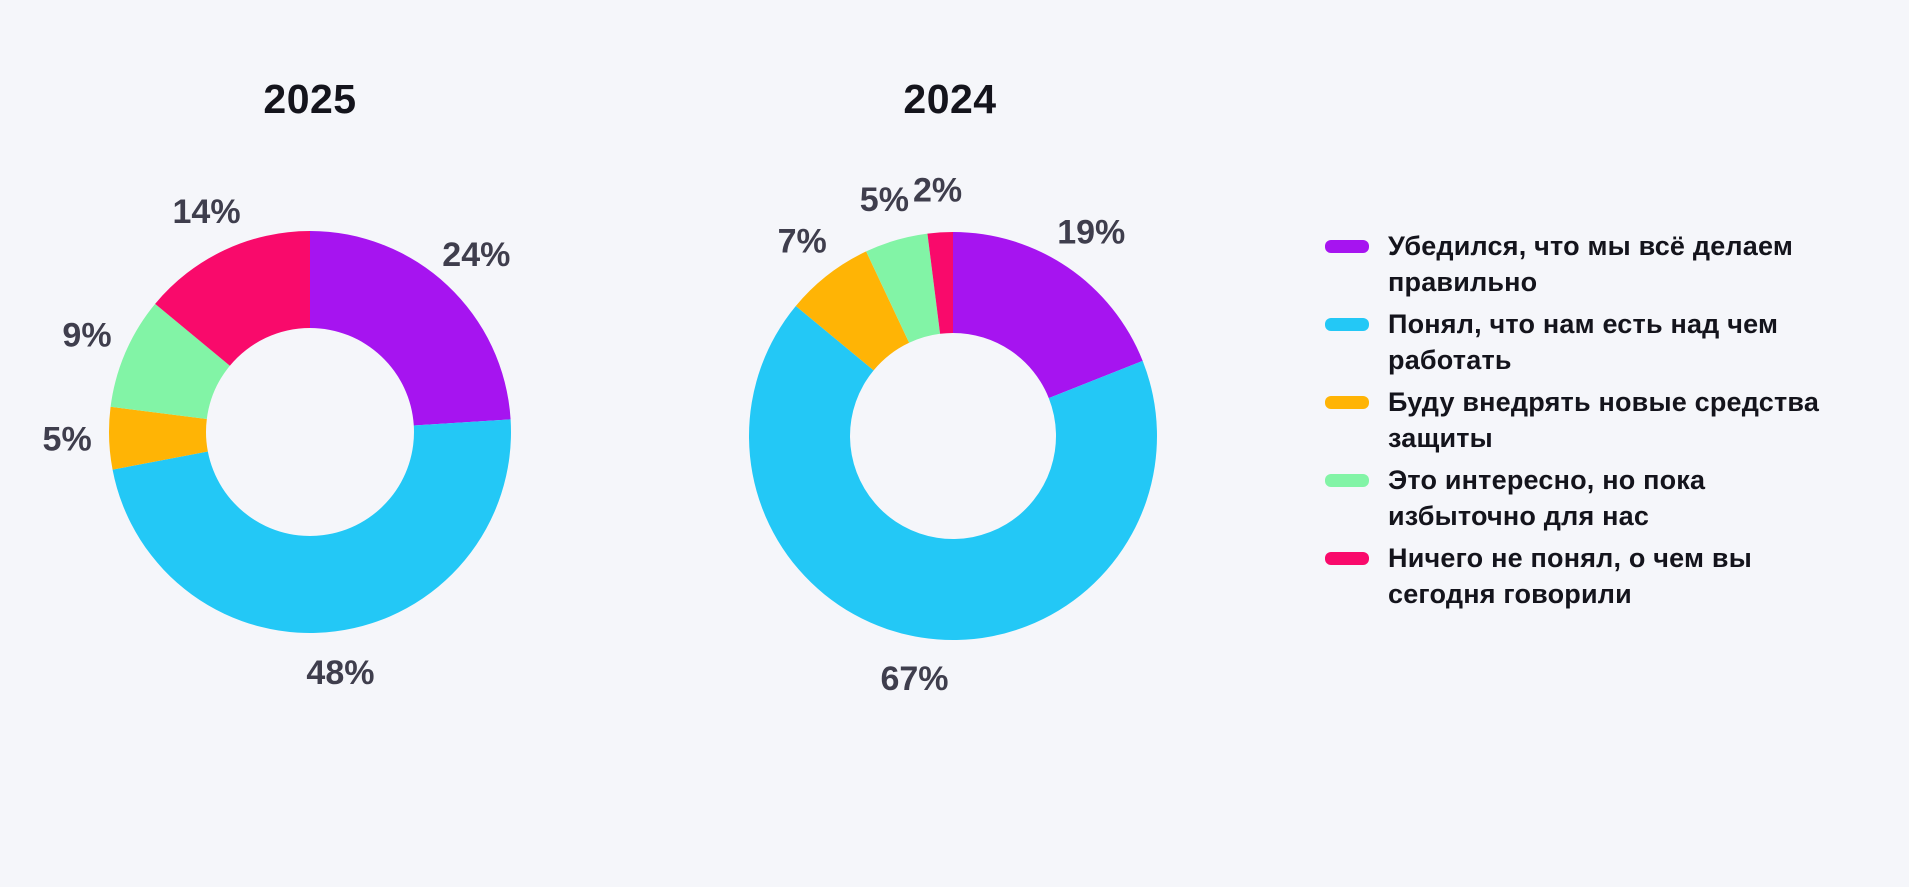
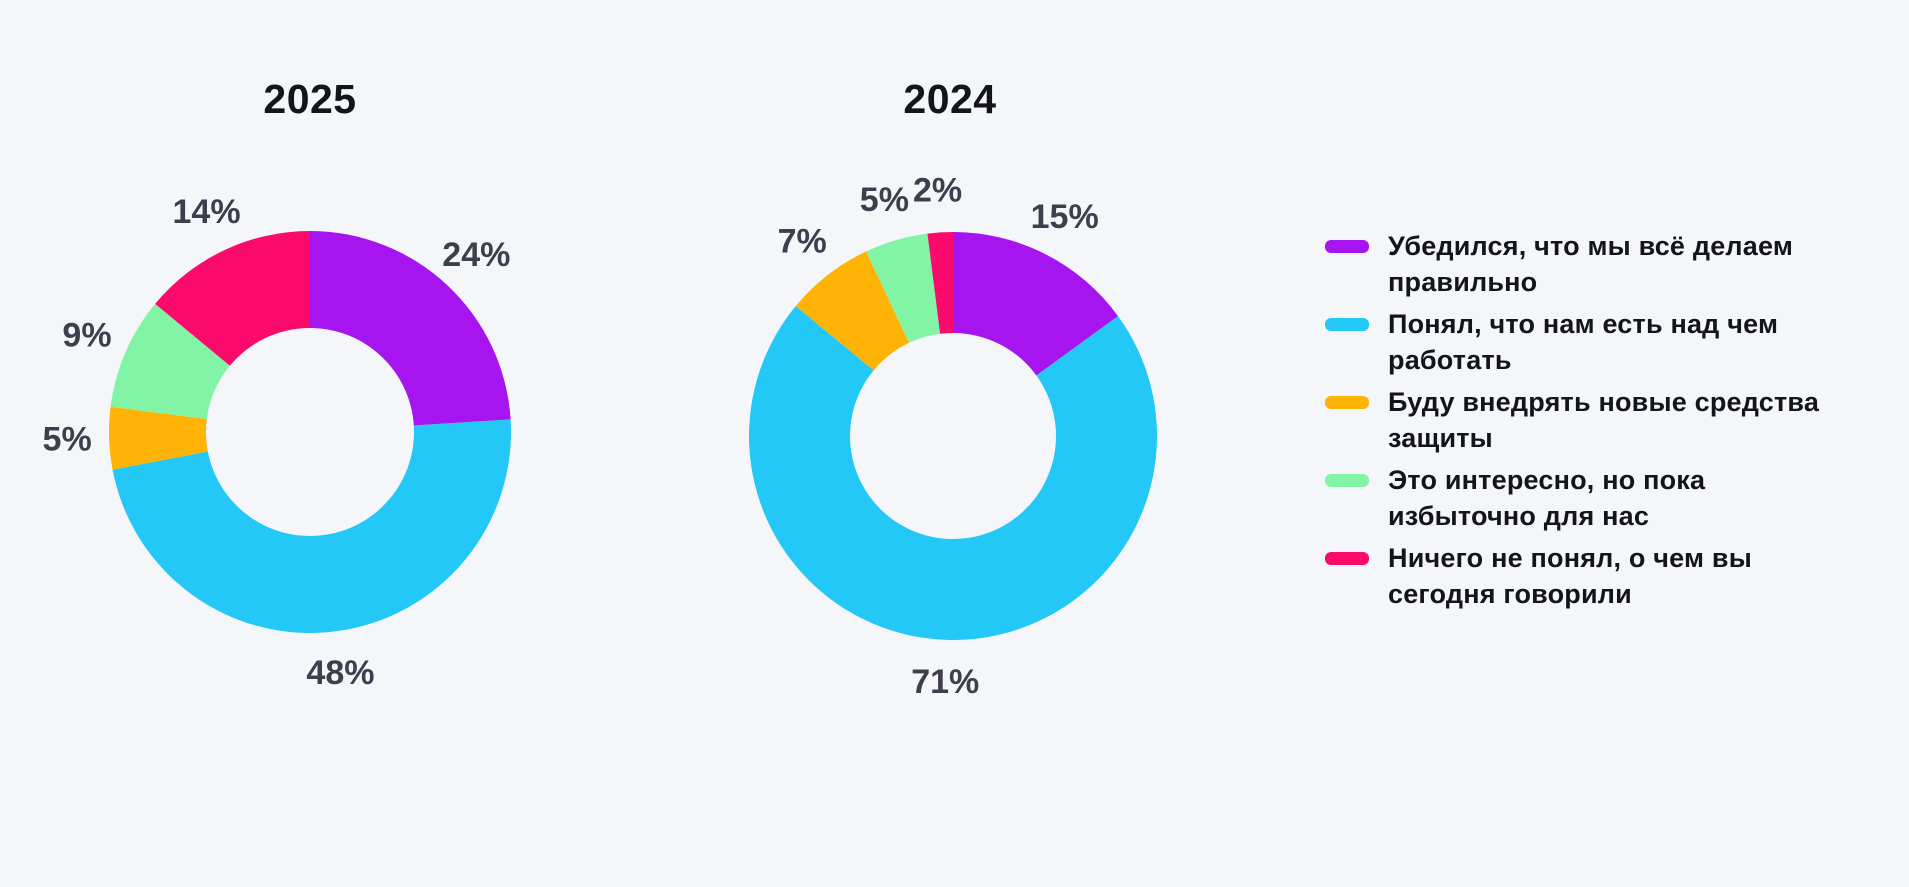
2024/Убедился, что мы всё делаем правильно: 19% -> 15%
2024/Понял, что нам есть над чем работать: 67% -> 71%
